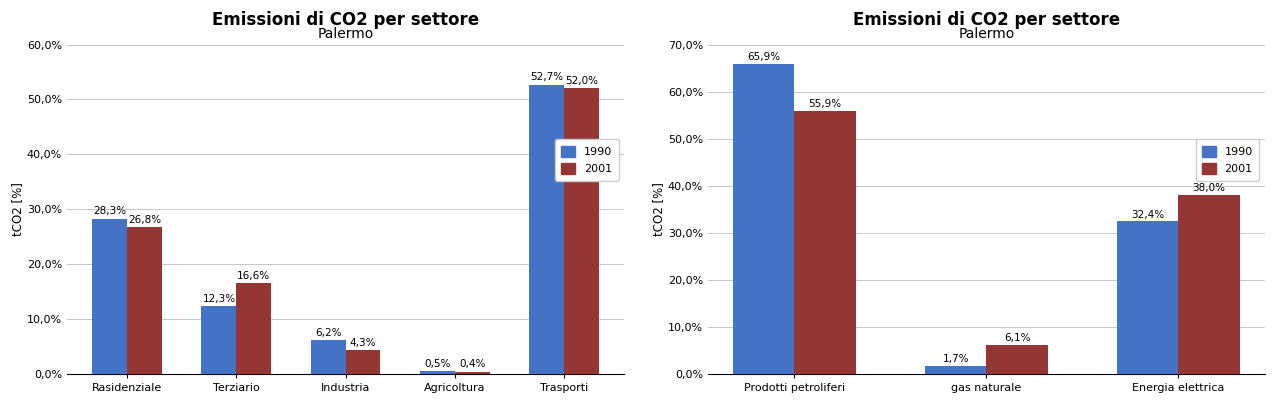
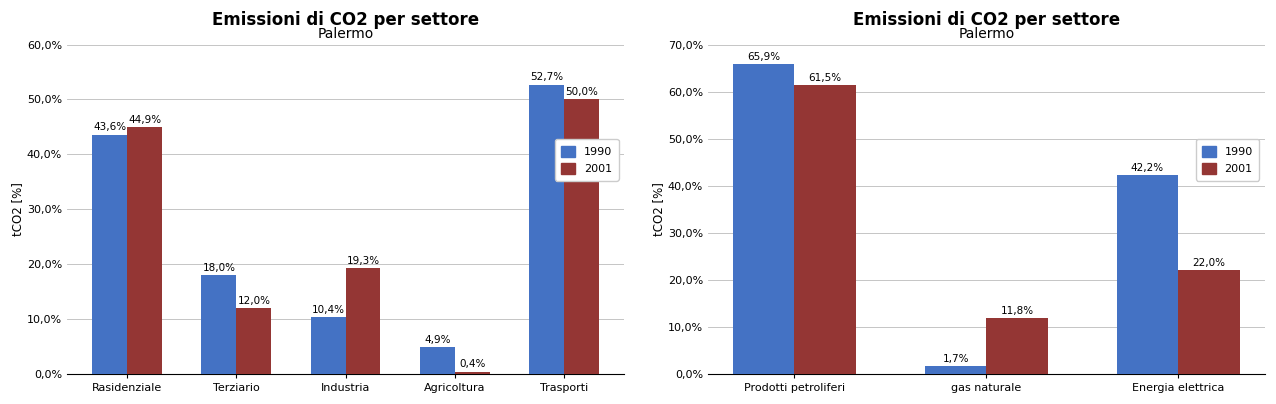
1990/Rasidenziale: 28,3% -> 43,6%
2001/Rasidenziale: 26,8% -> 44,9%
1990/Terziario: 12,3% -> 18,0%
2001/Terziario: 16,6% -> 12,0%
1990/Industria: 6,2% -> 10,4%
2001/Industria: 4,3% -> 19,3%
1990/Agricoltura: 0,5% -> 4,9%
2001/Trasporti: 52,0% -> 50,0%
2001/Prodotti petroliferi: 55,9% -> 61,5%
2001/gas naturale: 6,1% -> 11,8%
1990/Energia elettrica: 32,4% -> 42,2%
2001/Energia elettrica: 38,0% -> 22,0%
